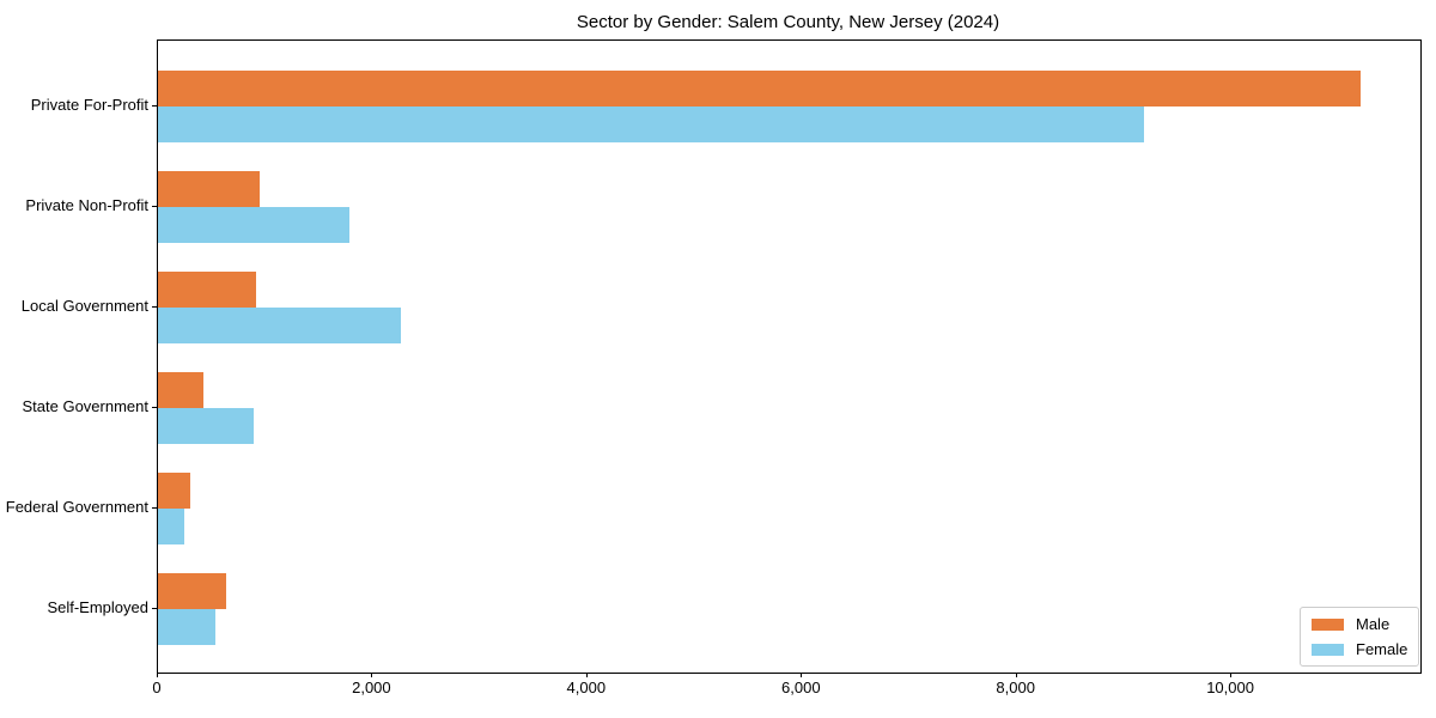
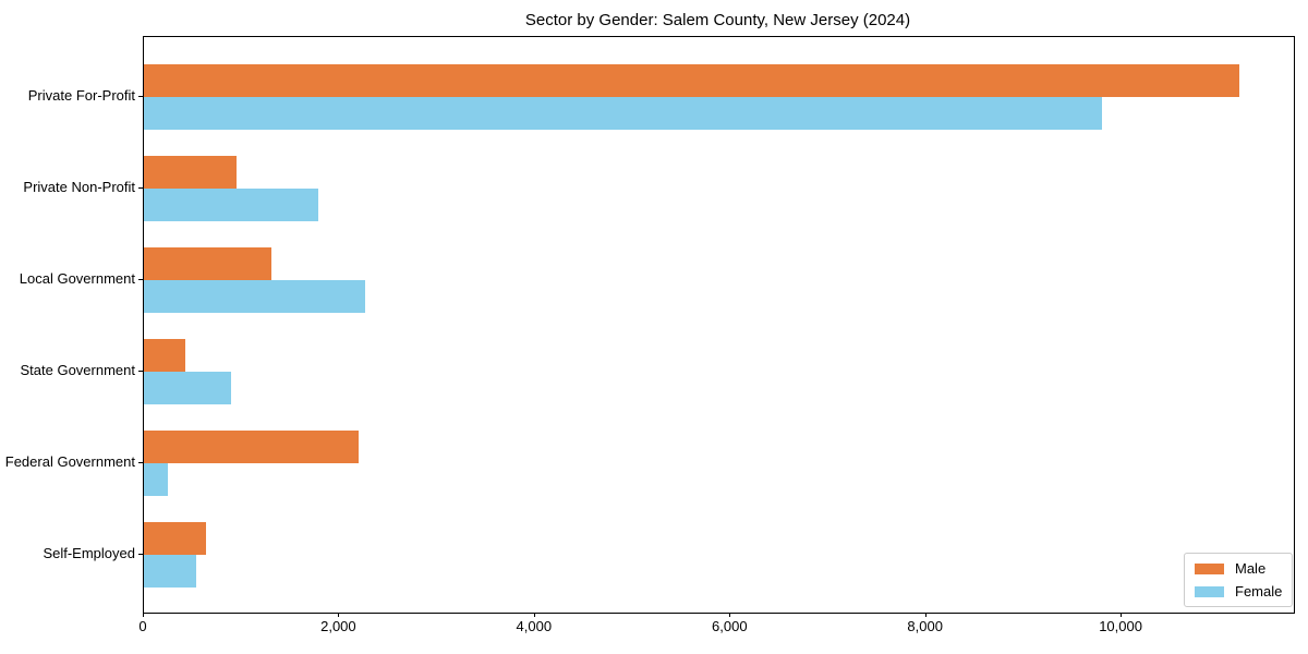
Female/Private For-Profit: 9200 -> 9800
Male/Local Government: 900 -> 1300
Male/Federal Government: 300 -> 2200
